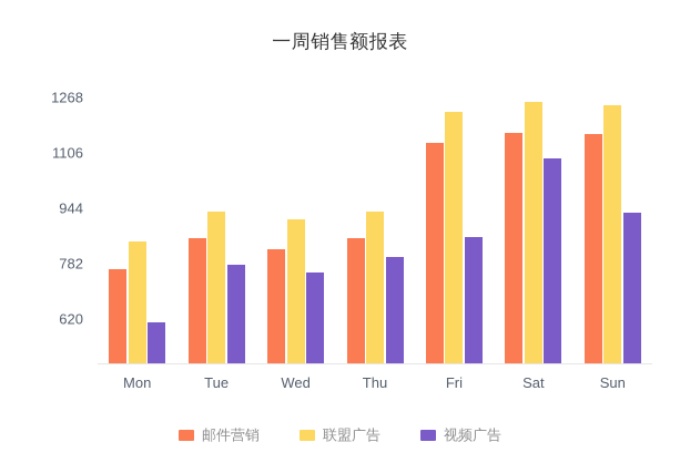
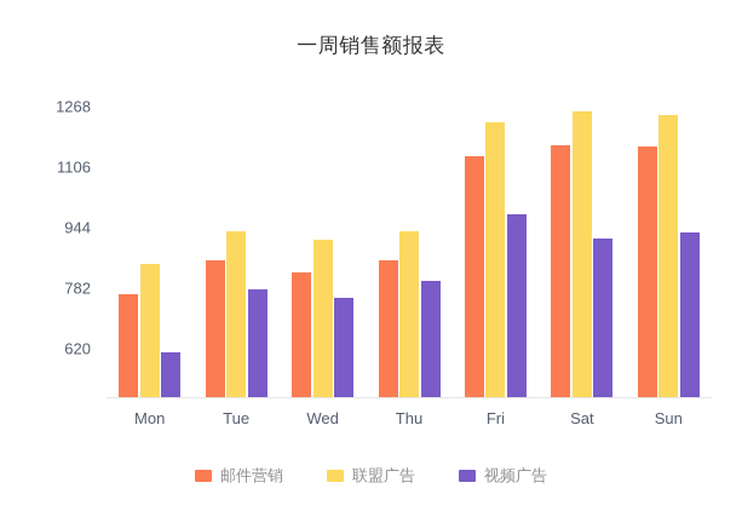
视频广告/Fri: 860 -> 980
视频广告/Sat: 1090 -> 920
